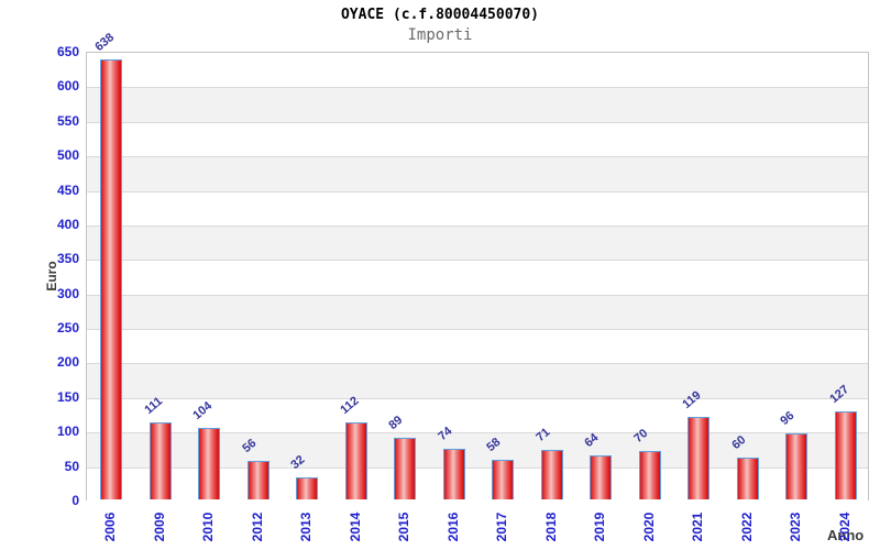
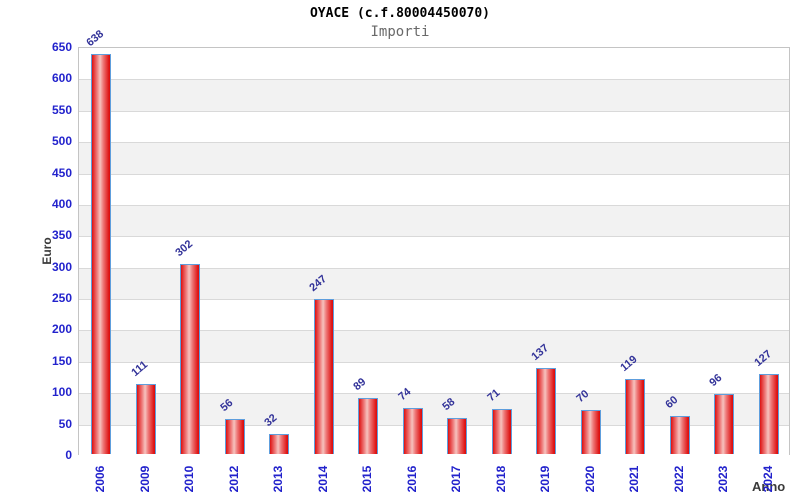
2010: 104 -> 302
2014: 112 -> 247
2019: 64 -> 137
